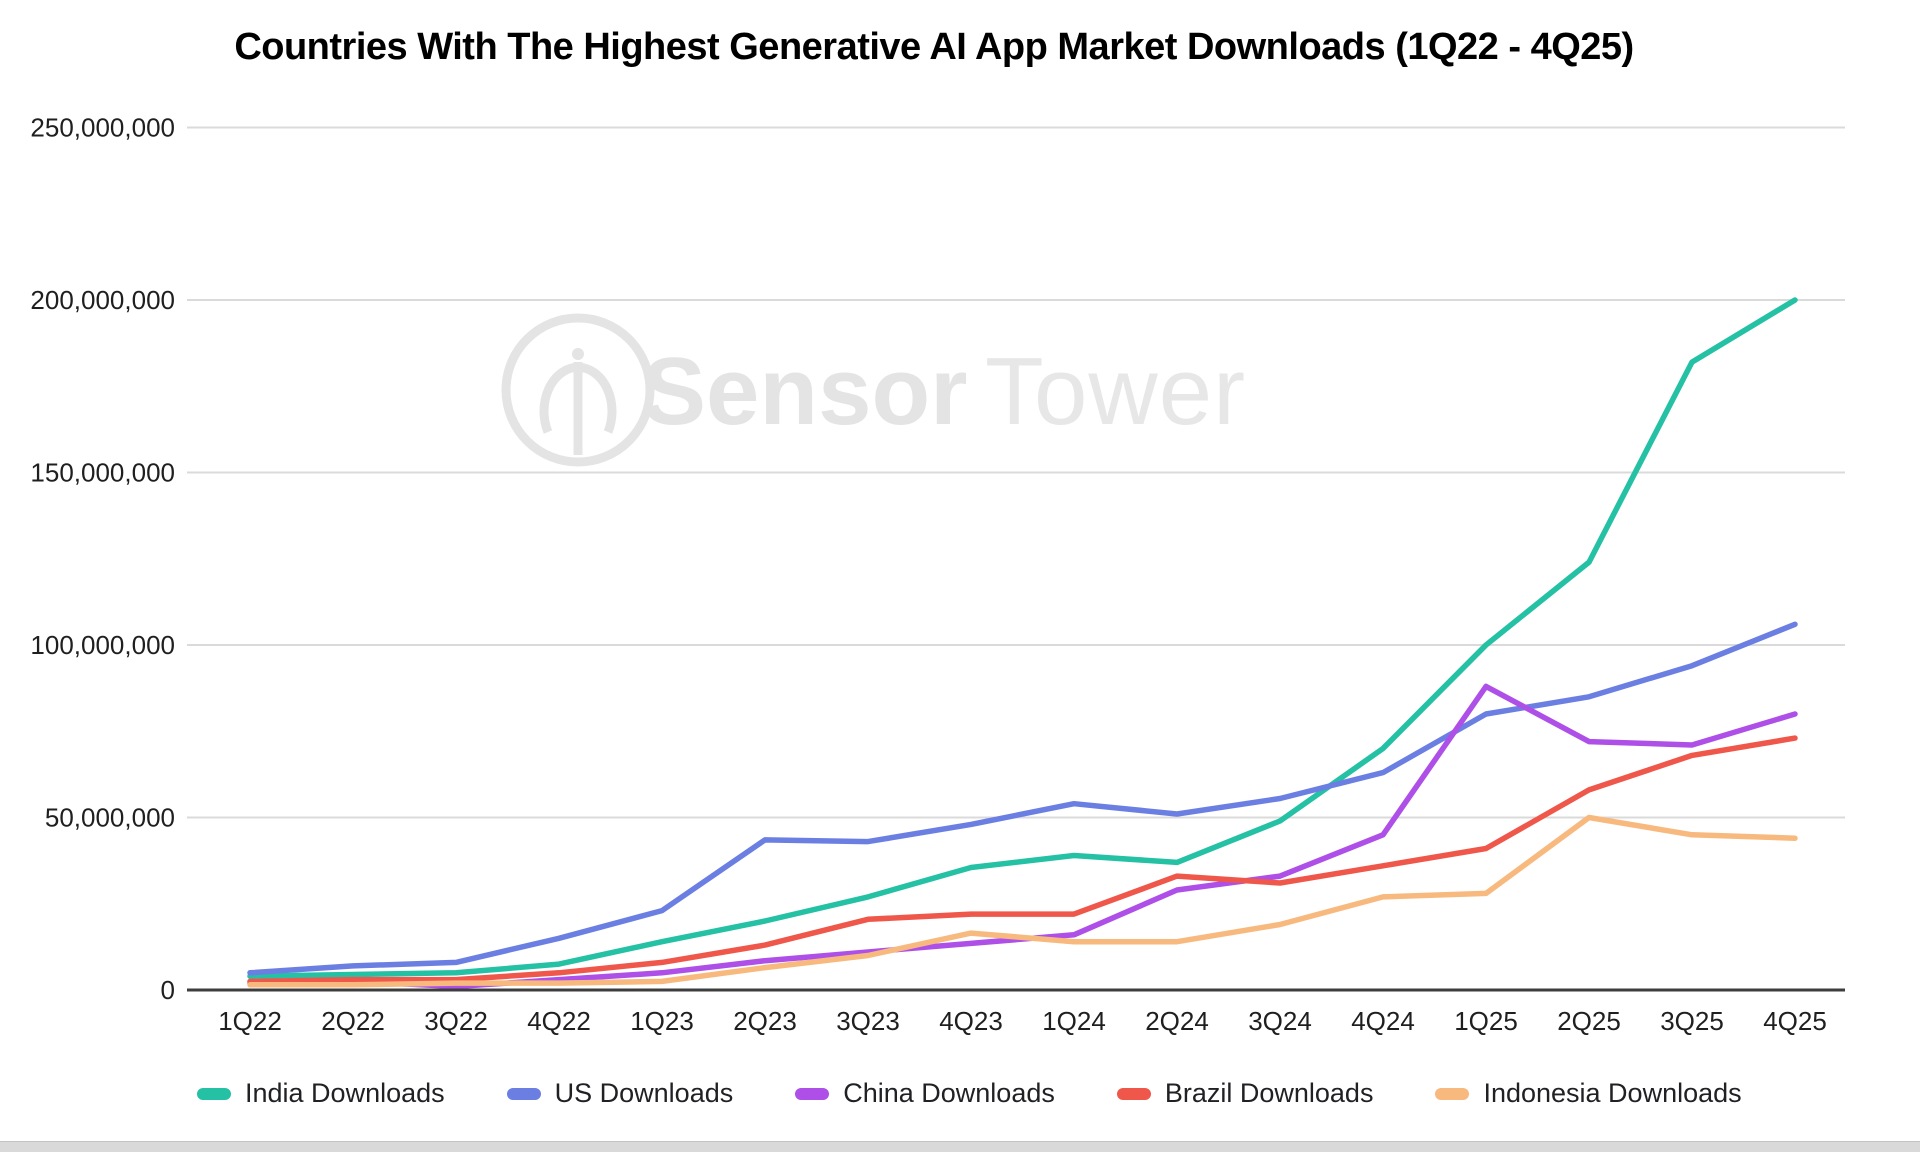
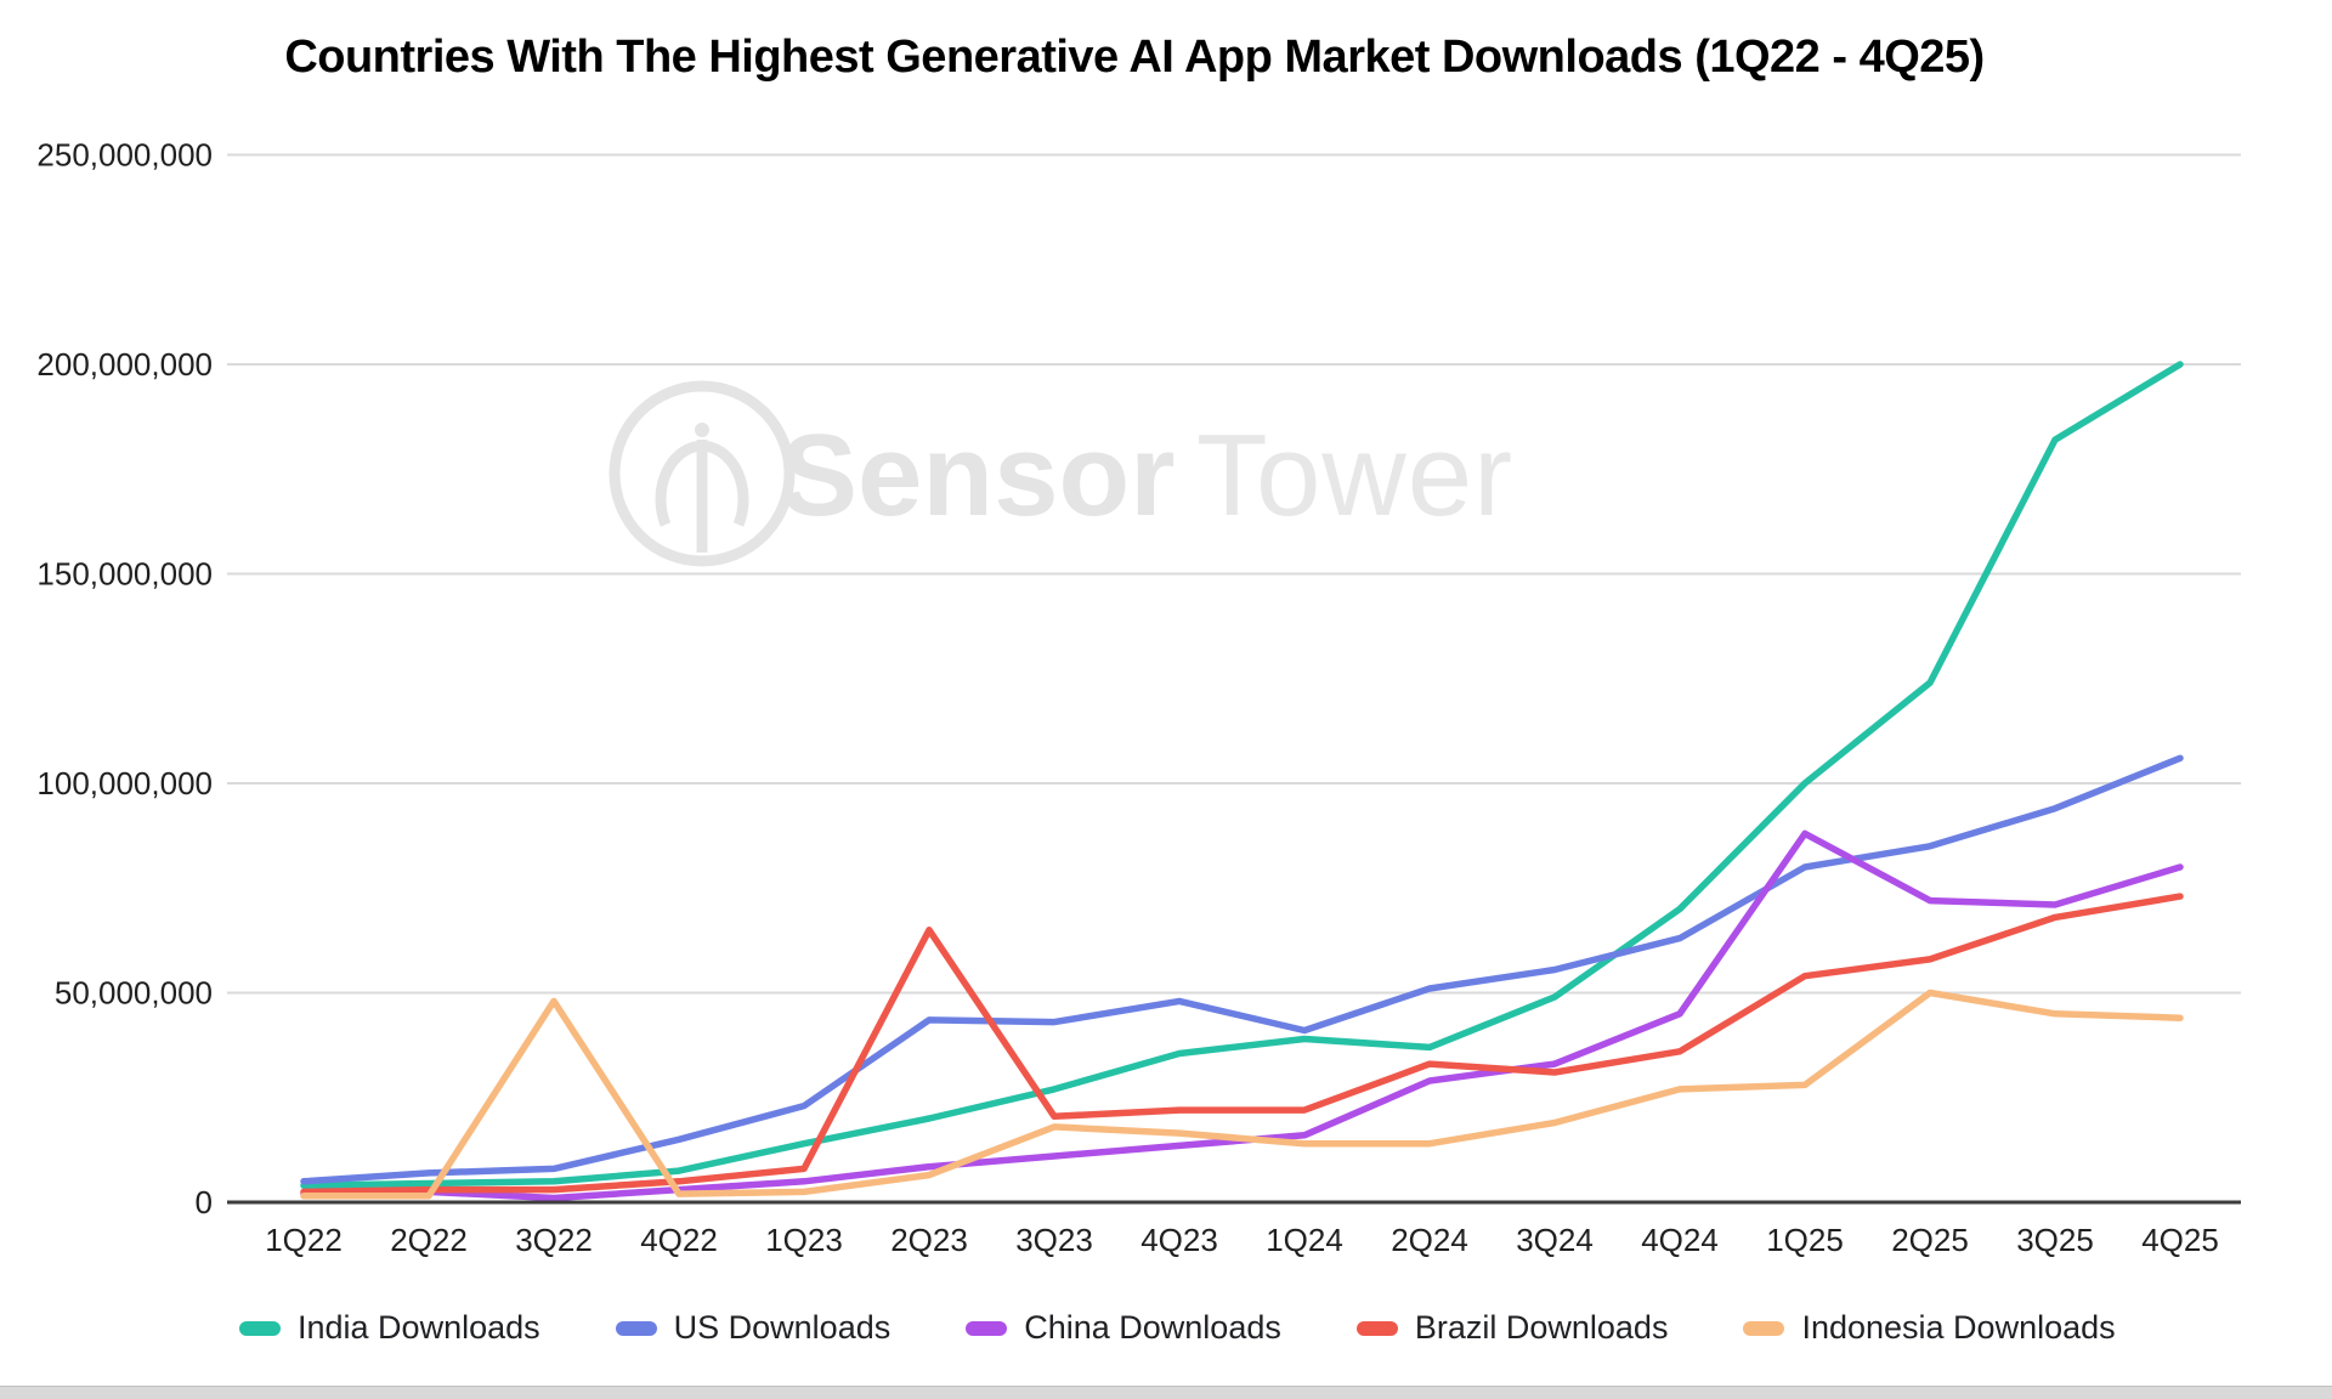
Indonesia Downloads/3Q22: 2000000 -> 48000000
Brazil Downloads/2Q23: 13000000 -> 65000000
Indonesia Downloads/3Q23: 10000000 -> 18000000
US Downloads/1Q24: 54000000 -> 41000000
Brazil Downloads/1Q25: 41000000 -> 54000000
